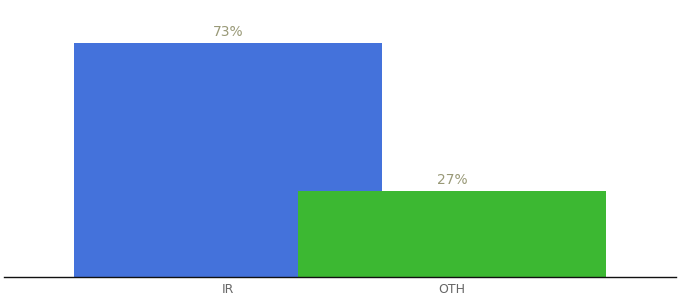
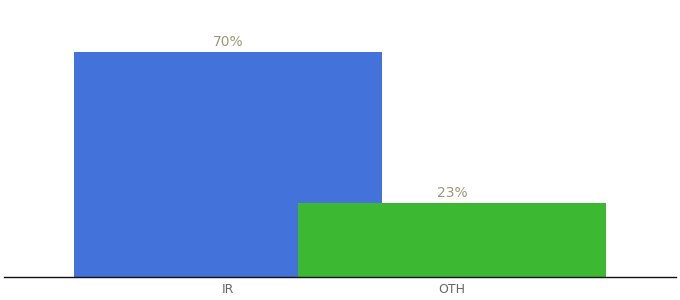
IR: 73% -> 70%
OTH: 27% -> 23%
